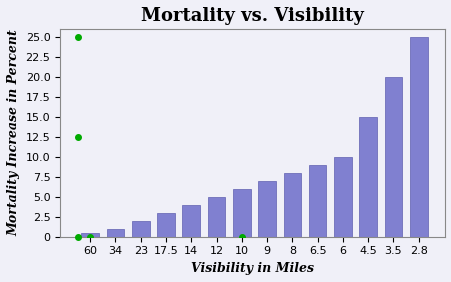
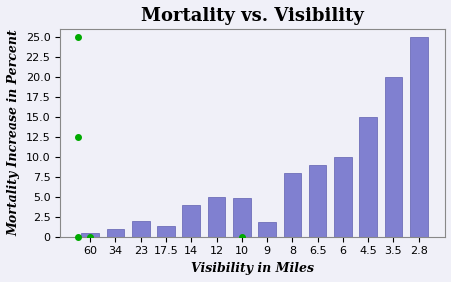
17.5: 3.0 -> 1.4
10: 6.0 -> 4.8
9: 7.0 -> 1.8
